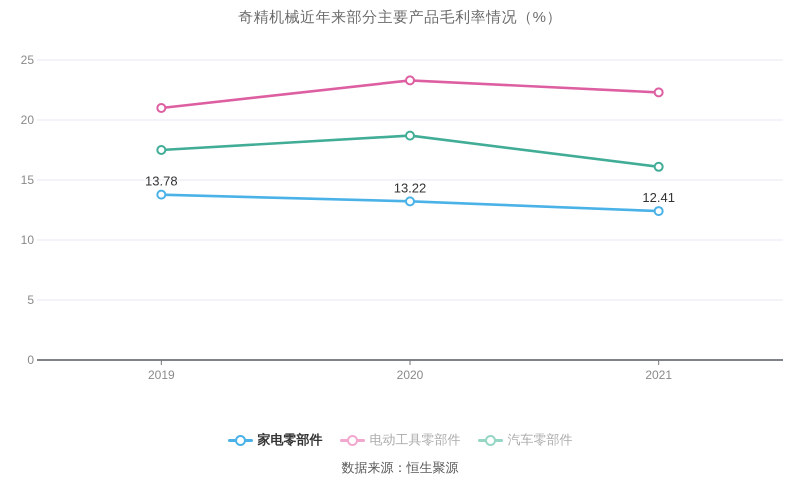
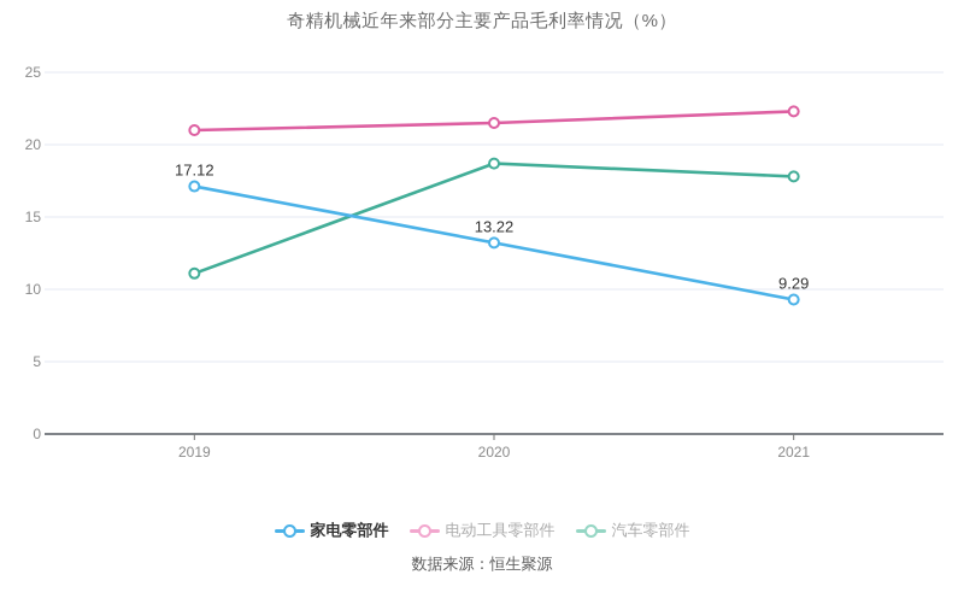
家电零部件/2019: 13.78 -> 17.12
汽车零部件/2019: 17.5 -> 11.1
电动工具零部件/2020: 23.3 -> 21.5
家电零部件/2021: 12.41 -> 9.29
汽车零部件/2021: 16.1 -> 17.8
